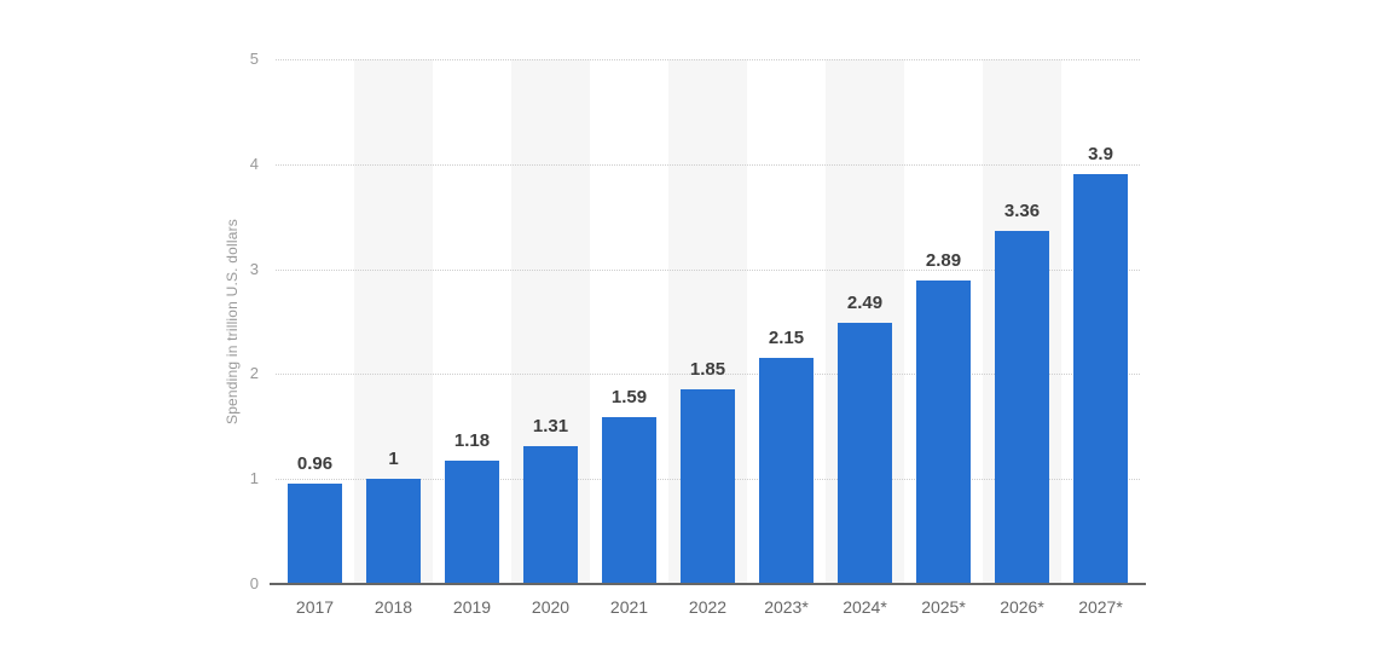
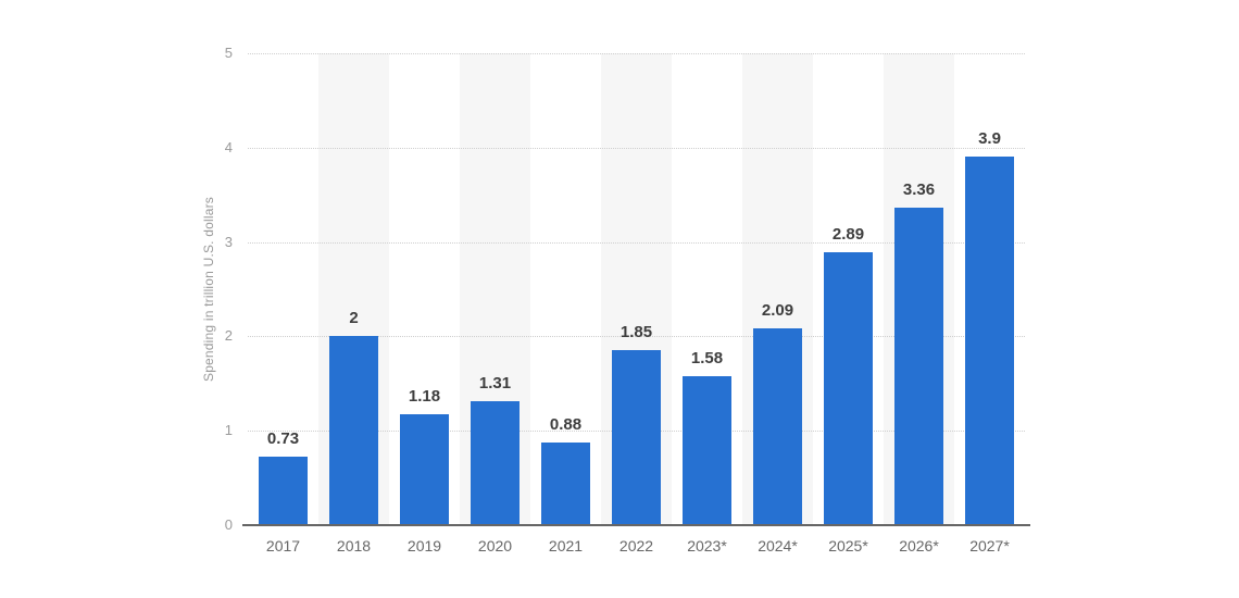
2017: 0.96 -> 0.73
2018: 1 -> 2
2021: 1.59 -> 0.88
2023*: 2.15 -> 1.58
2024*: 2.49 -> 2.09
